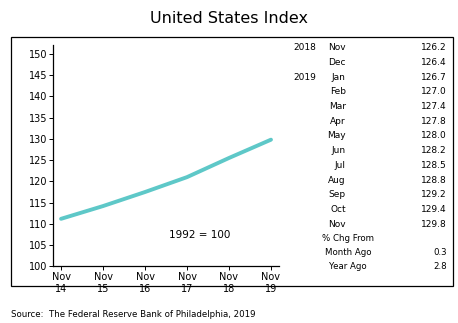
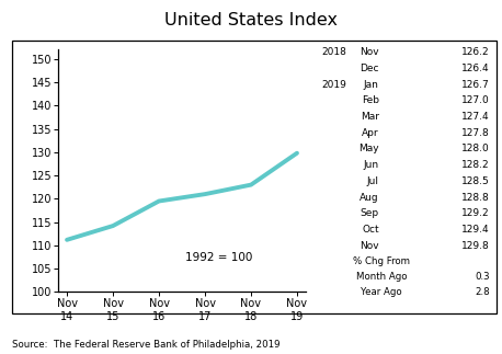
Nov 16: 117.5 -> 119.5
Nov 18: 125.5 -> 123.0
